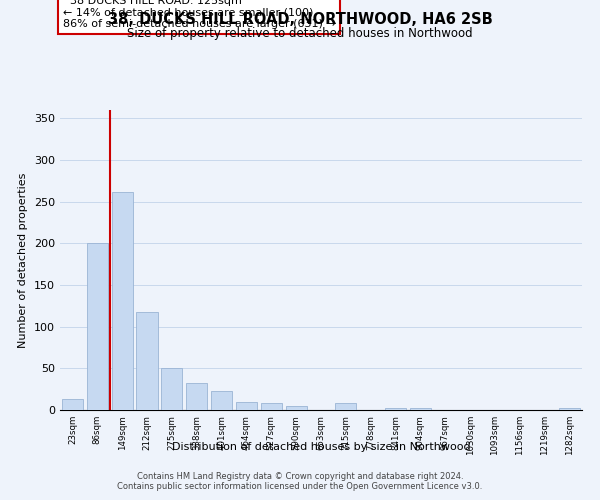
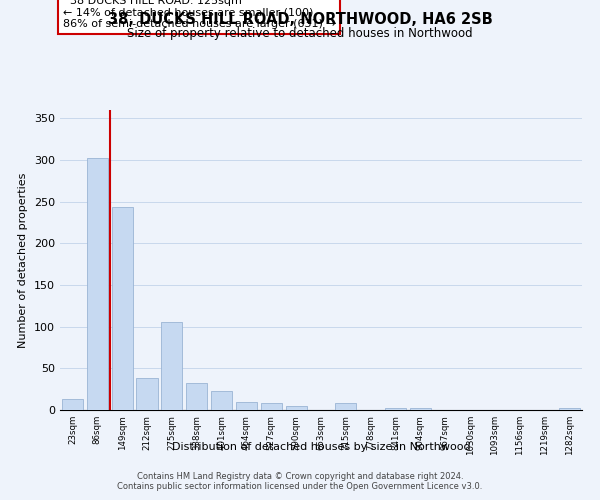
86sqm: 200 -> 302
149sqm: 262 -> 244
212sqm: 118 -> 38
275sqm: 50 -> 106
